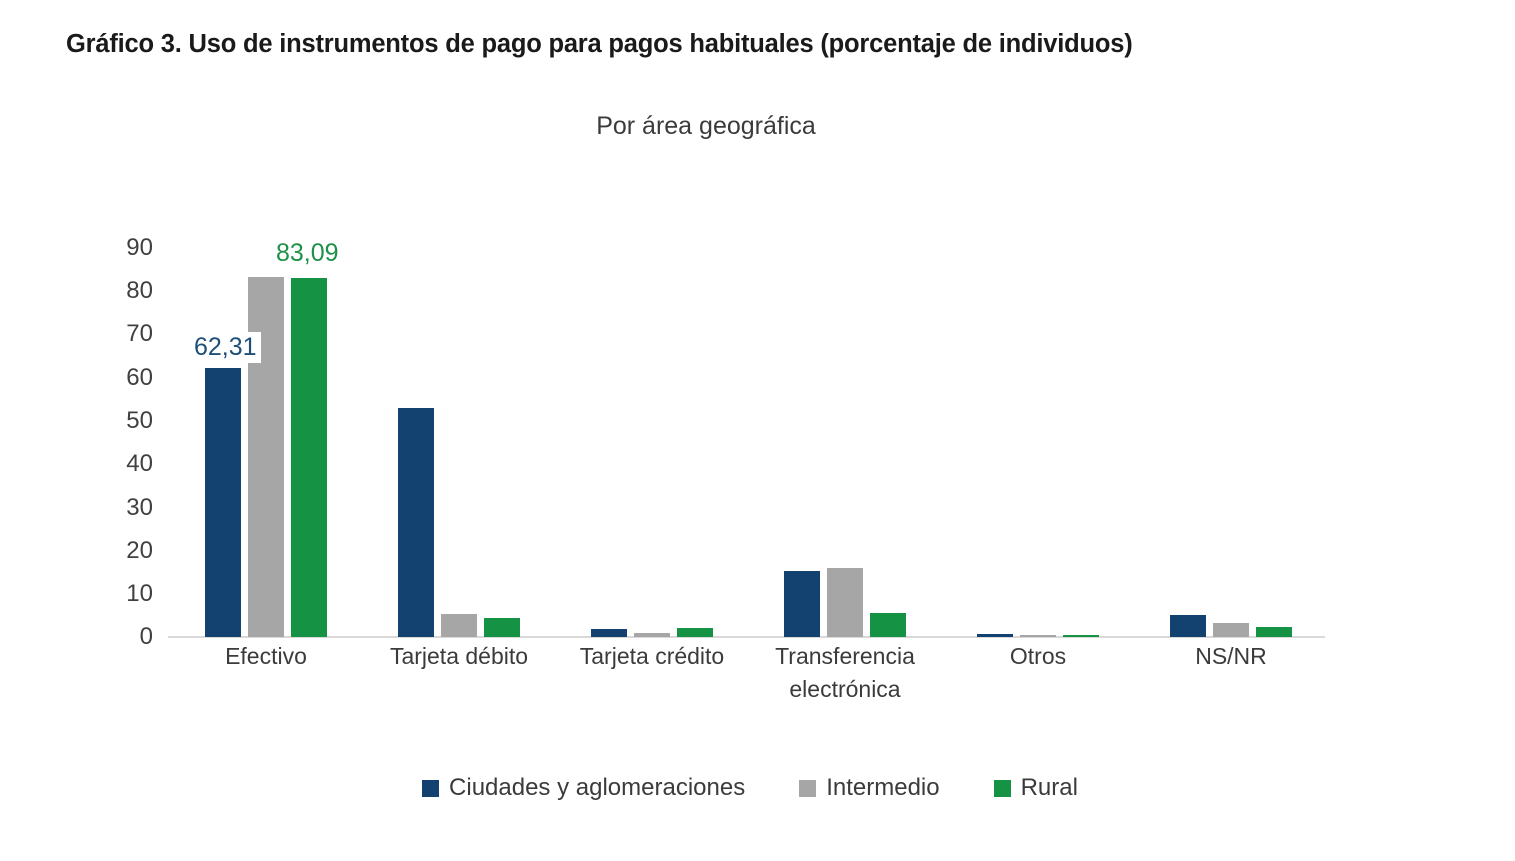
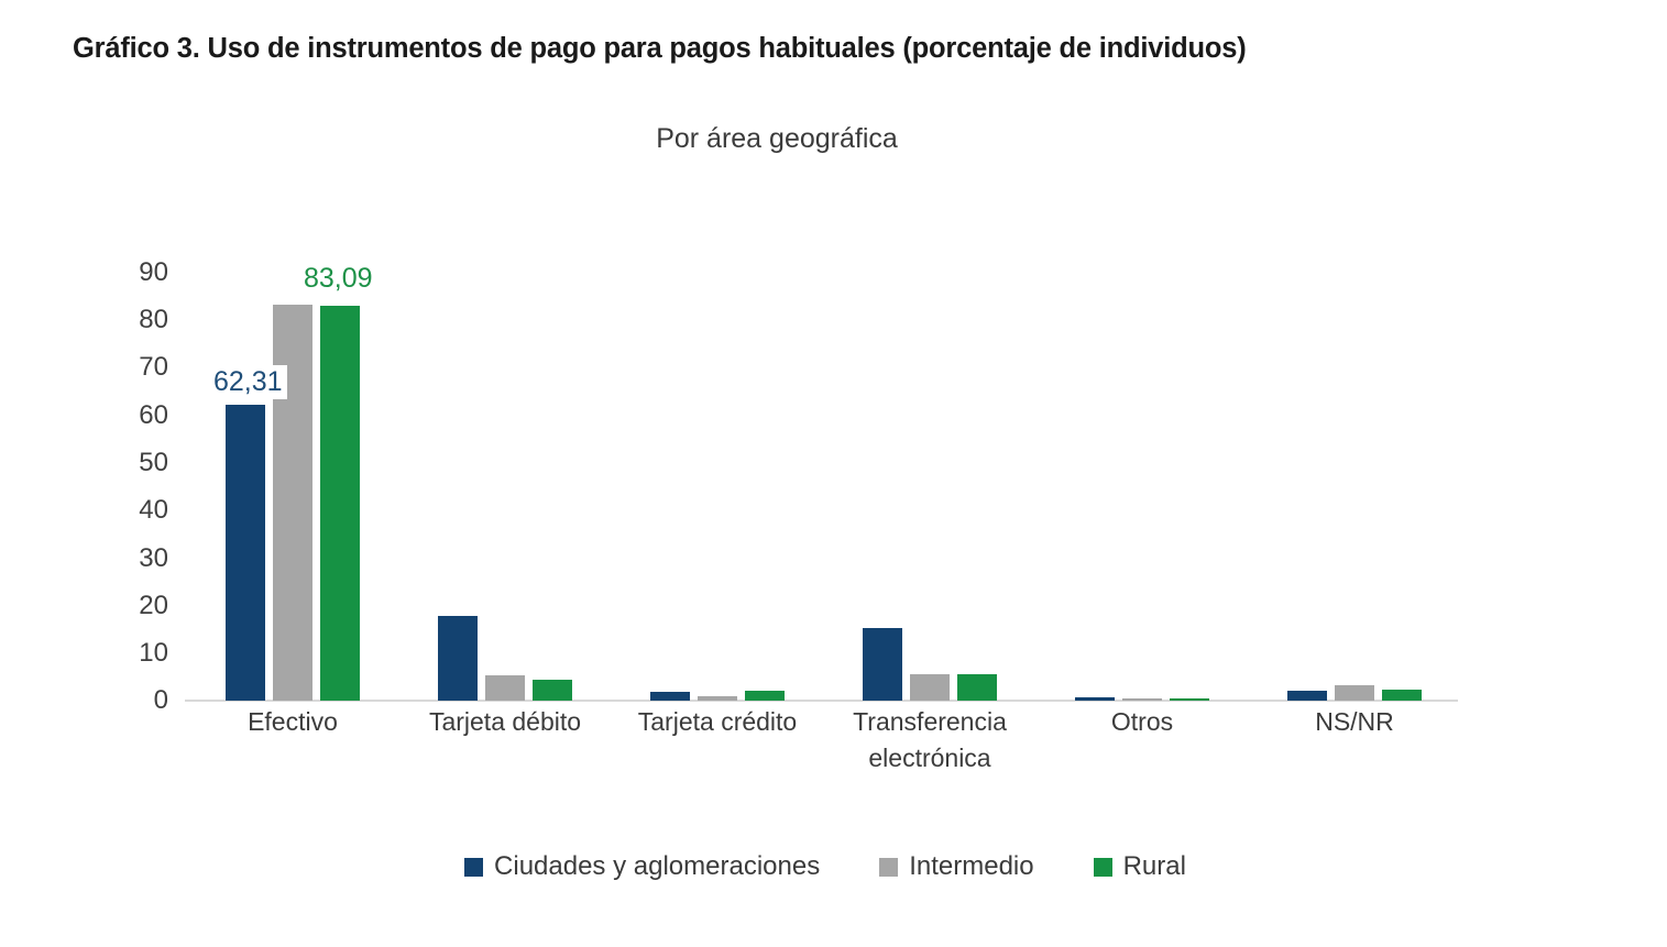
Ciudades y aglomeraciones/Tarjeta débito: 53 -> 18
Intermedio/Transferencia electrónica: 16 -> 6
Ciudades y aglomeraciones/NS/NR: 5 -> 2
